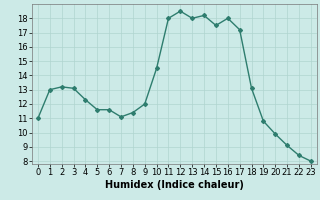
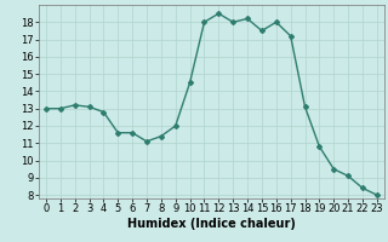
0: 11.0 -> 13.0
4: 12.3 -> 12.8
20: 9.9 -> 9.5
